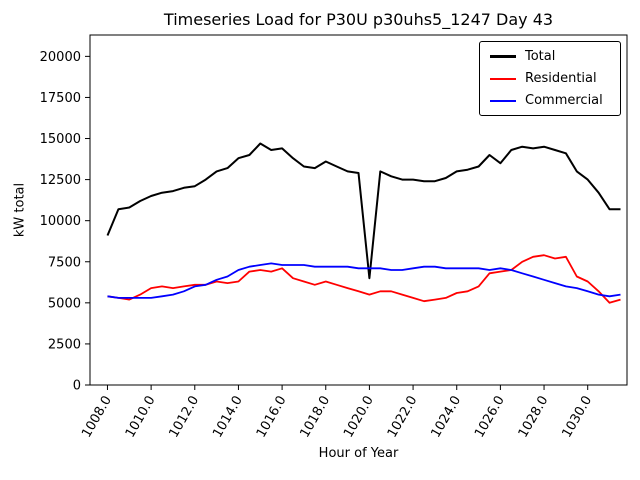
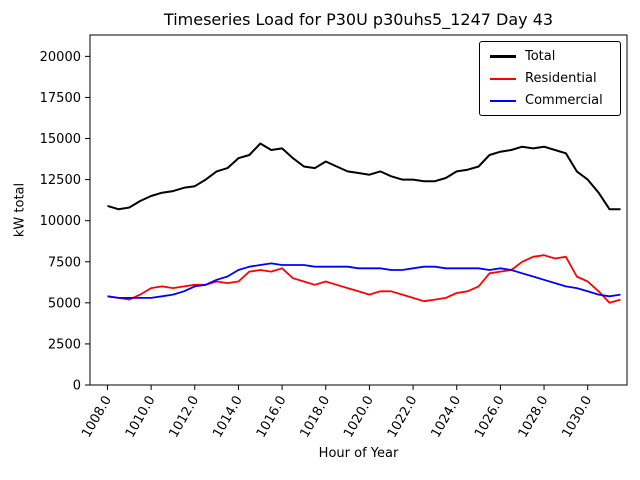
Total/1008.0: 9100 -> 10900
Total/1020.0: 6500 -> 12800
Total/1026.0: 13500 -> 14200
